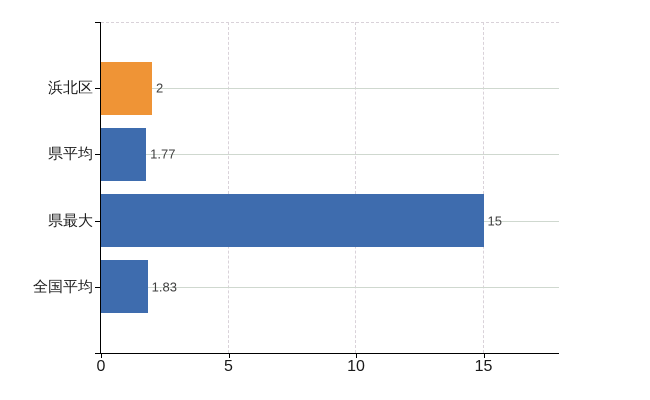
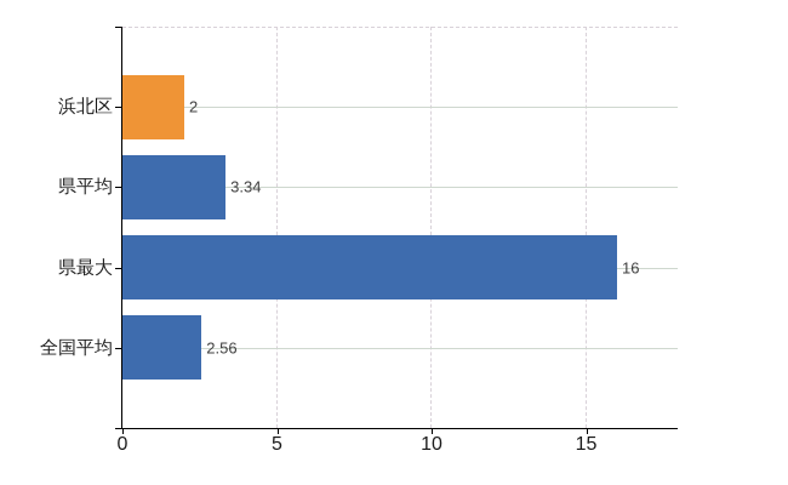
県平均: 1.77 -> 3.34
県最大: 15 -> 16
全国平均: 1.83 -> 2.56
